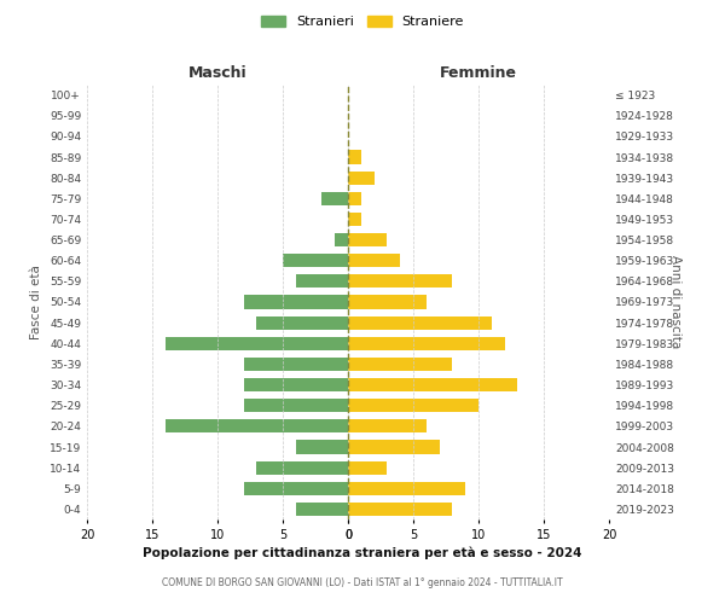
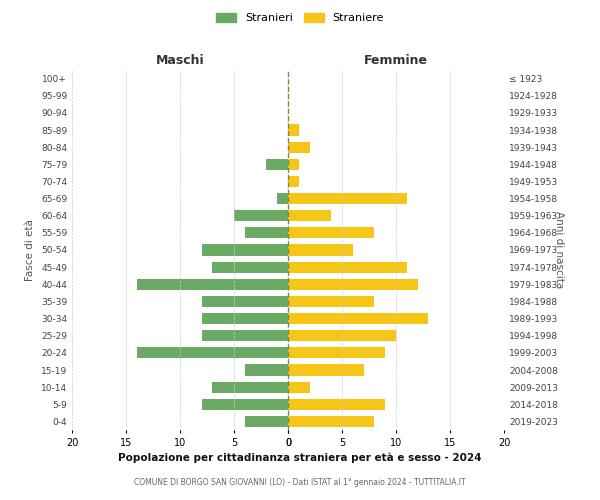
Femmine/1954-1958: 3 -> 11
Femmine/1999-2003: 6 -> 9
Femmine/2009-2013: 3 -> 2
